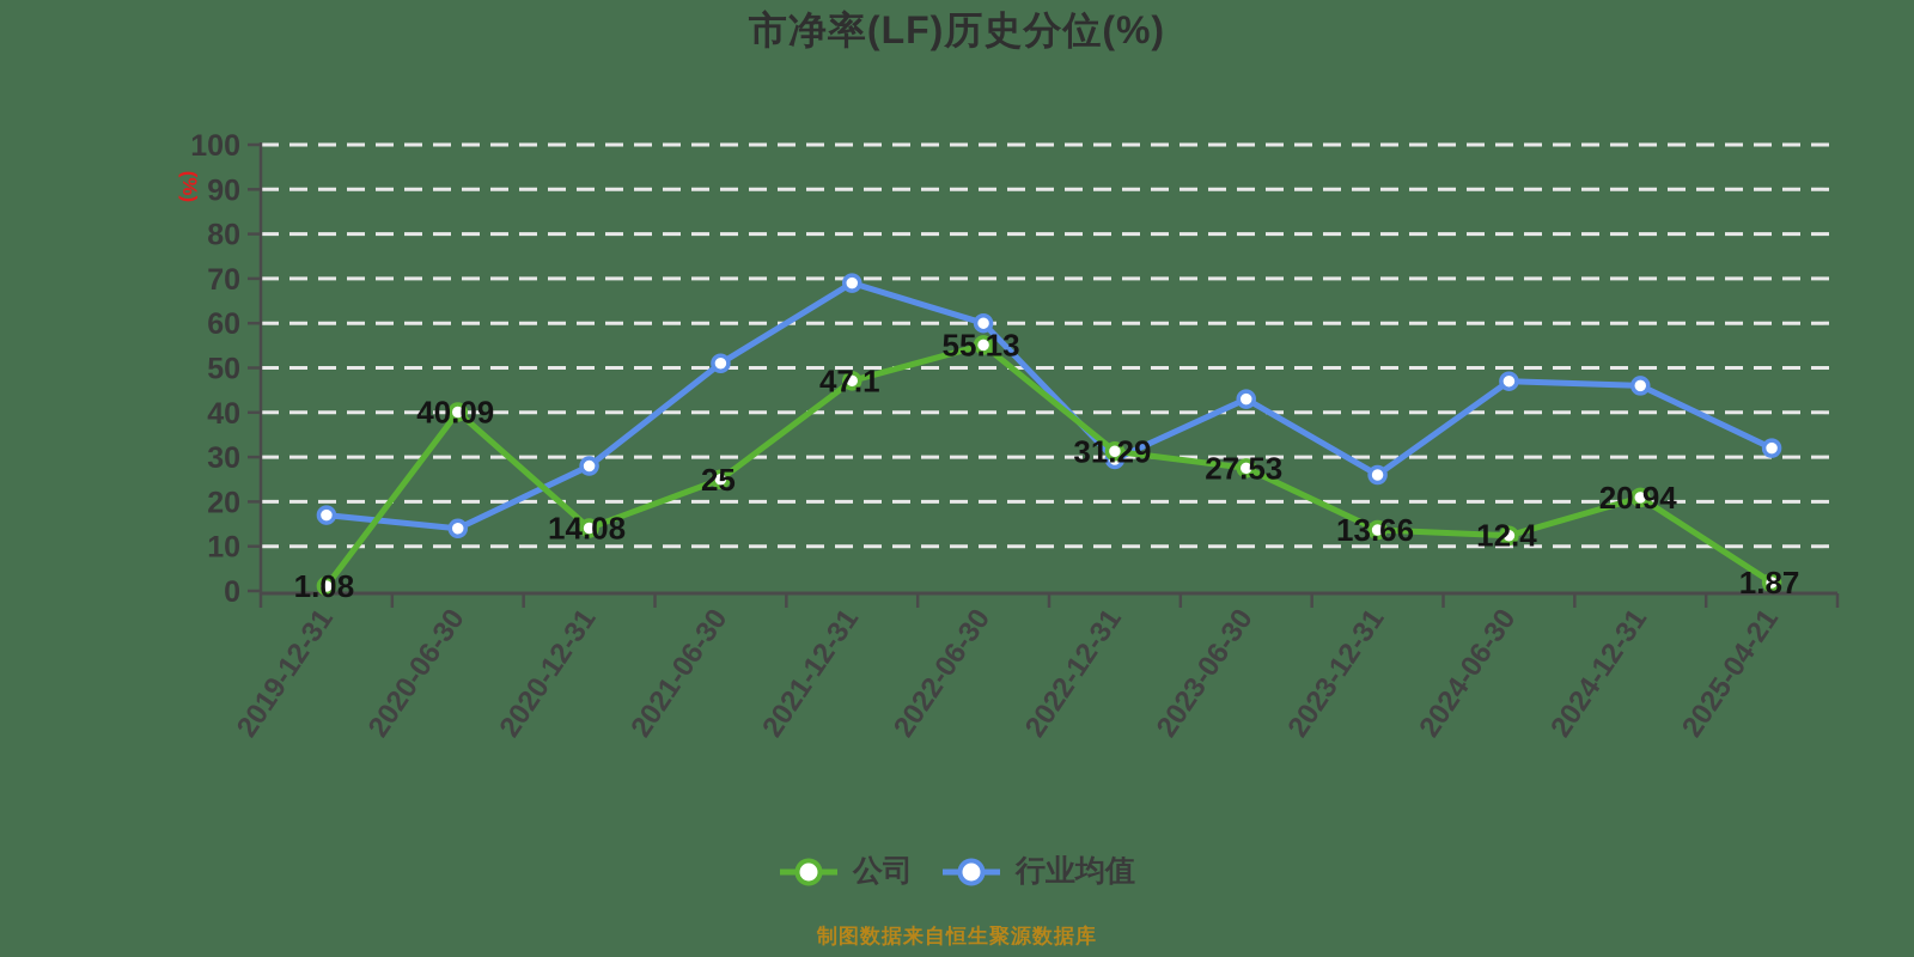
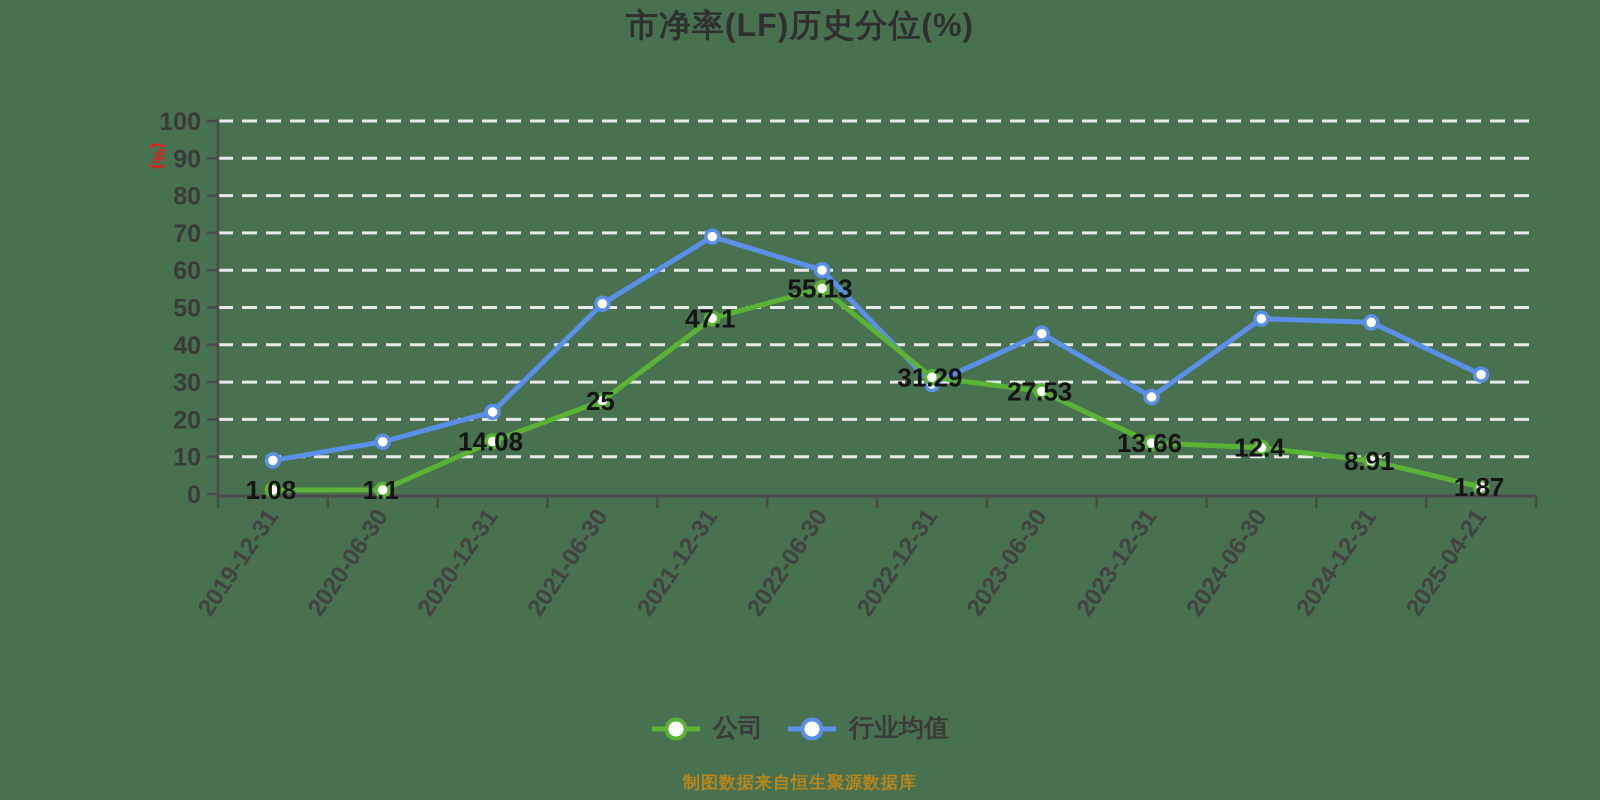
行业均值/2019-12-31: 17 -> 9
公司/2020-06-30: 40.09 -> 1.1
行业均值/2020-12-31: 28 -> 22
公司/2024-12-31: 20.94 -> 8.91
